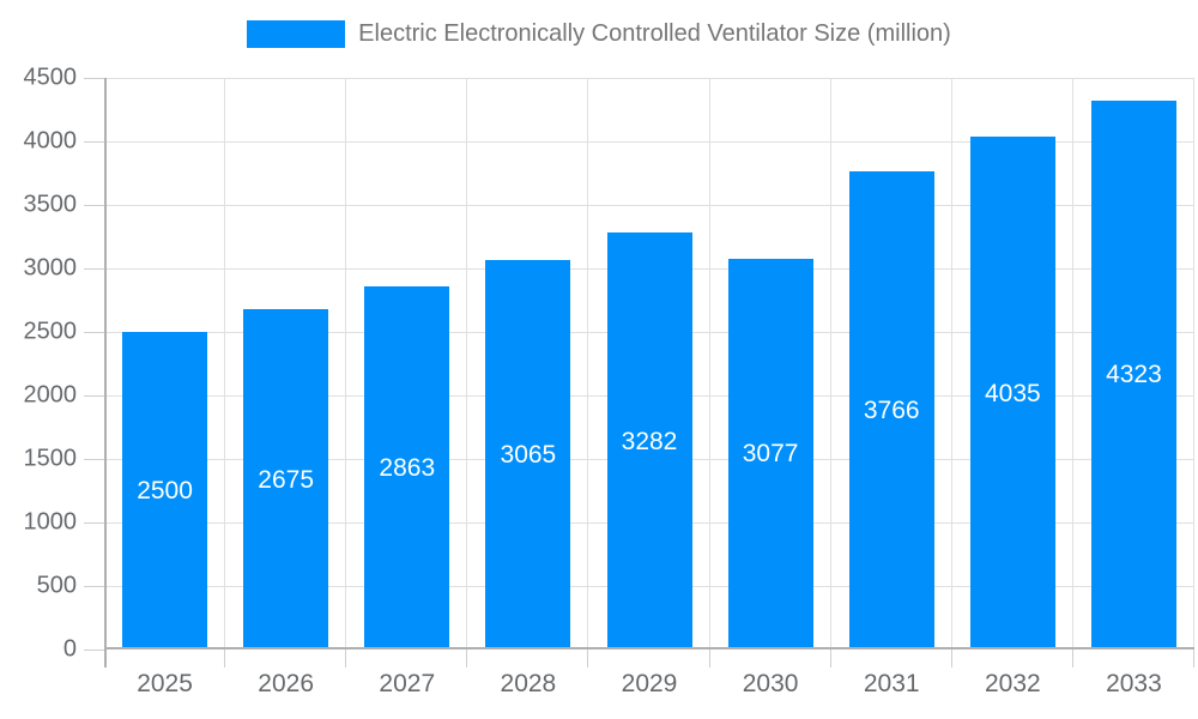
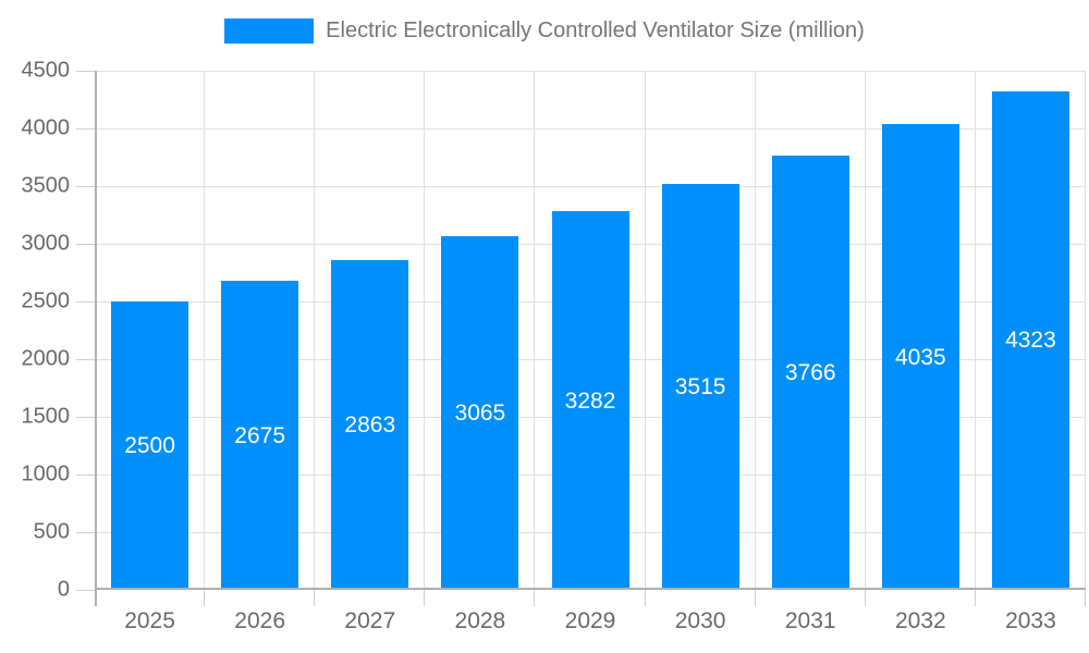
2030: 3077 -> 3515
